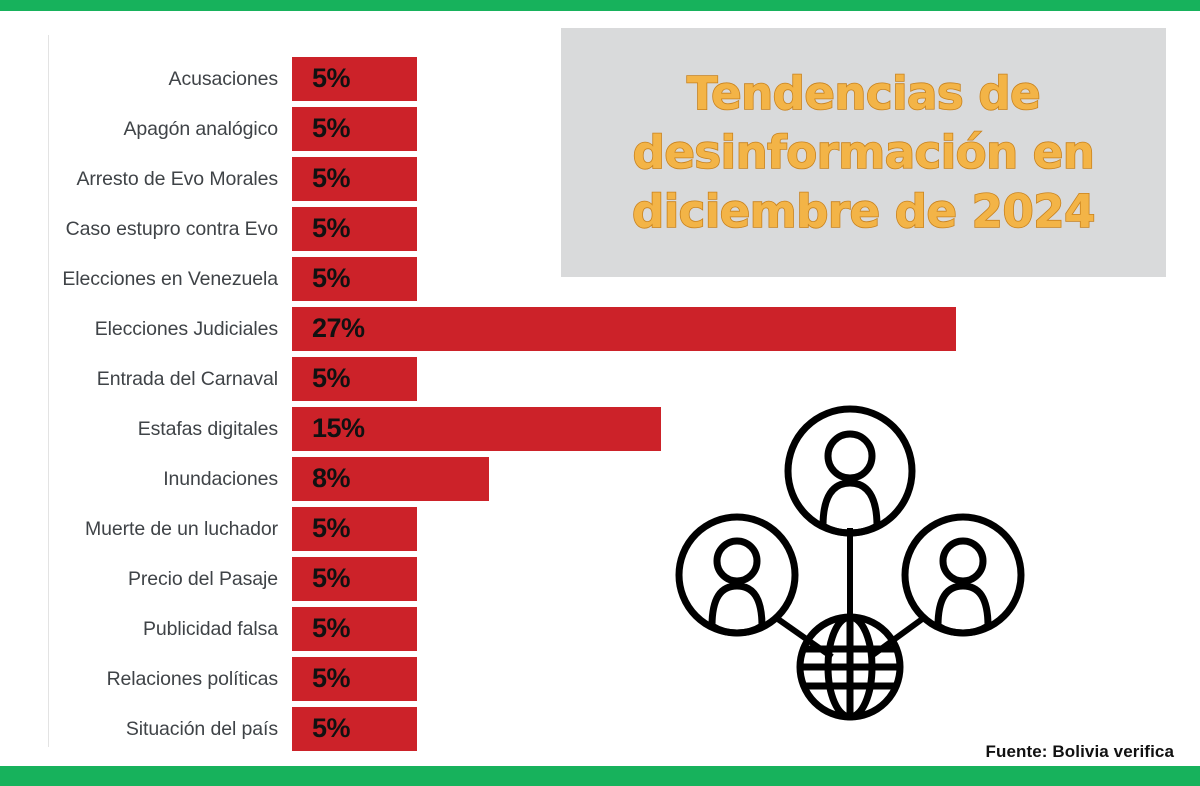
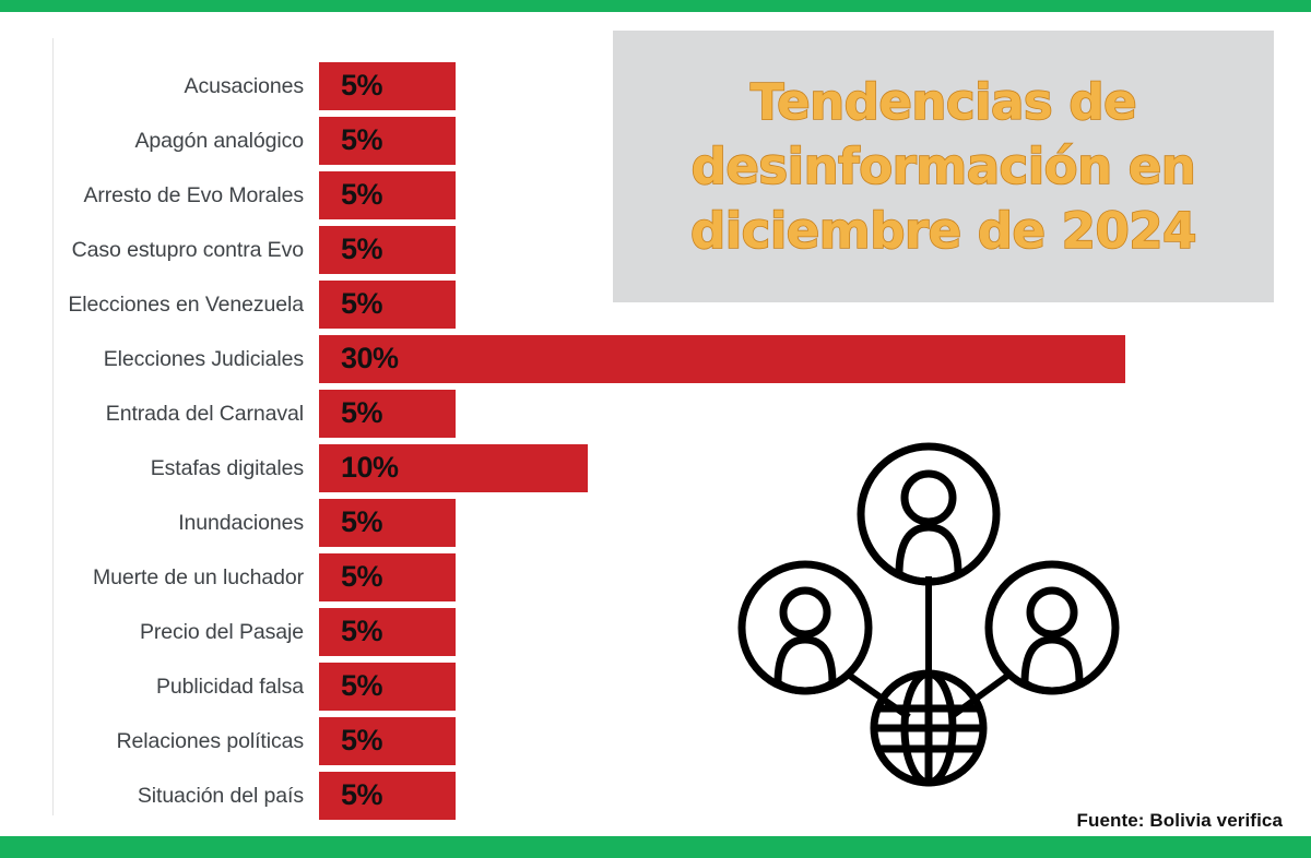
Elecciones Judiciales: 27% -> 30%
Estafas digitales: 15% -> 10%
Inundaciones: 8% -> 5%
